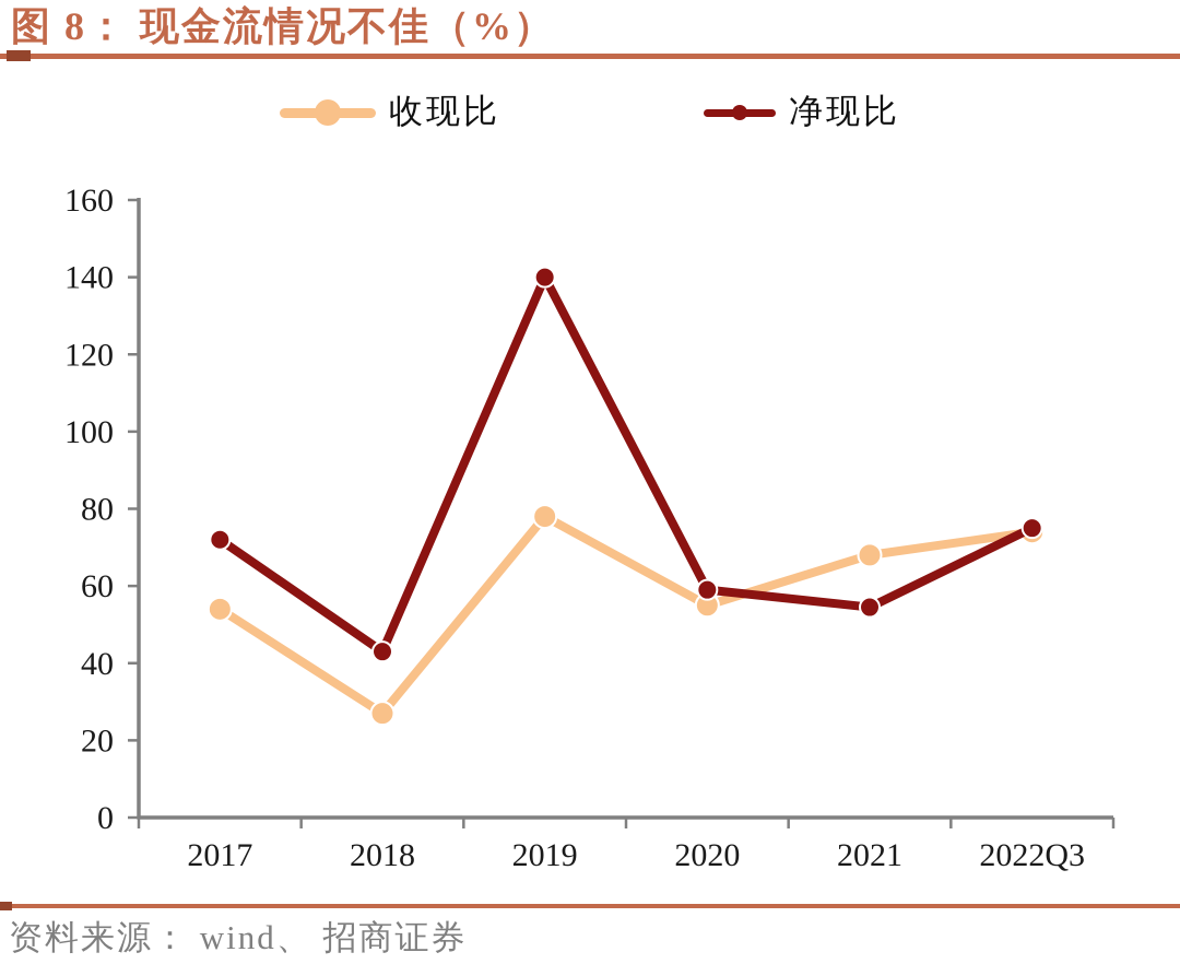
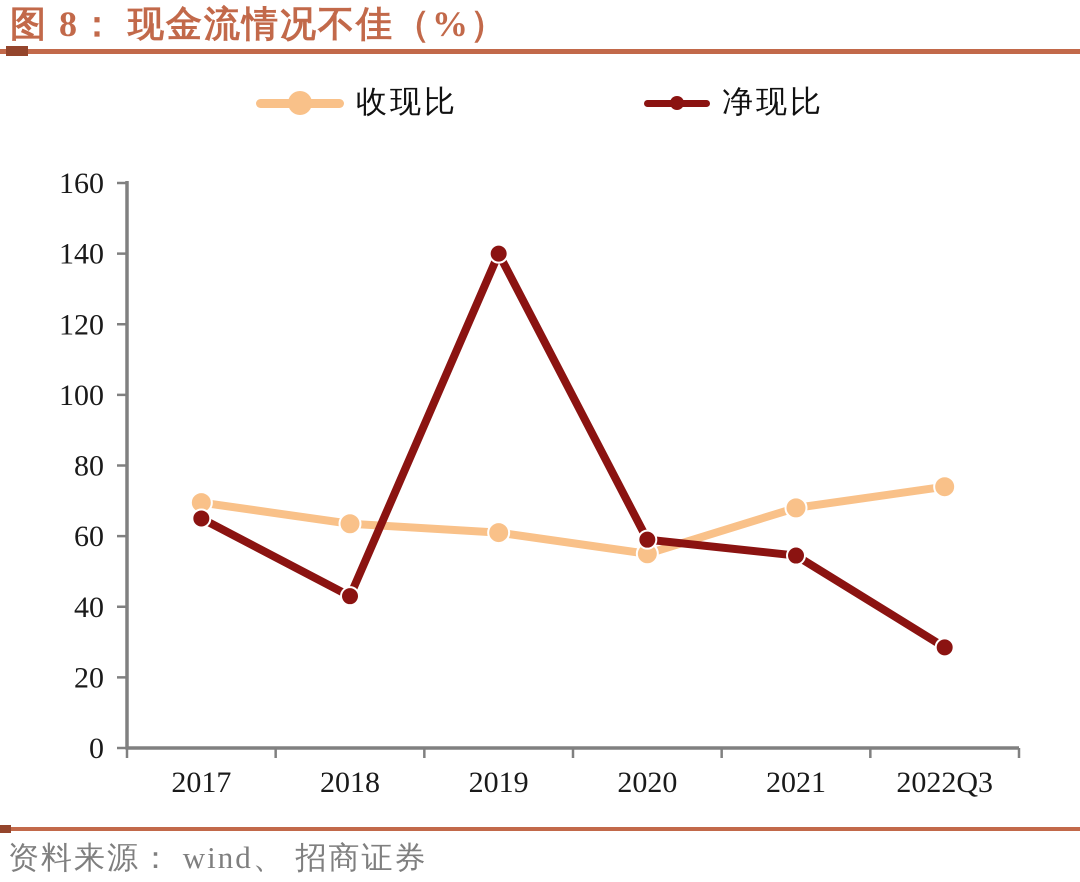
收现比/2017: 54 -> 70
净现比/2017: 72 -> 65
收现比/2018: 27 -> 64
收现比/2019: 78 -> 61
净现比/2022Q3: 75 -> 28
